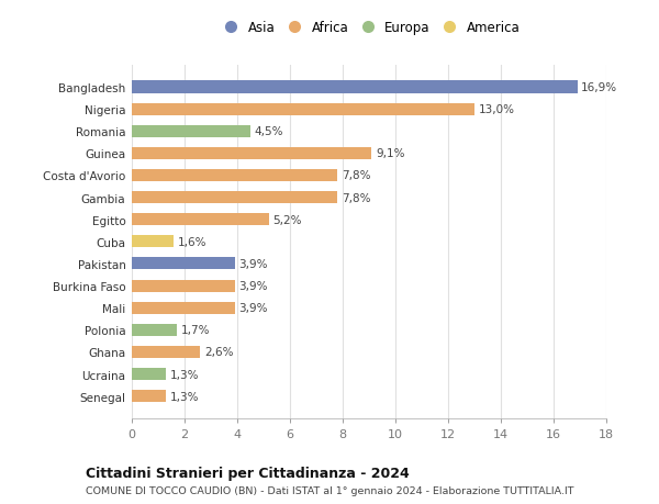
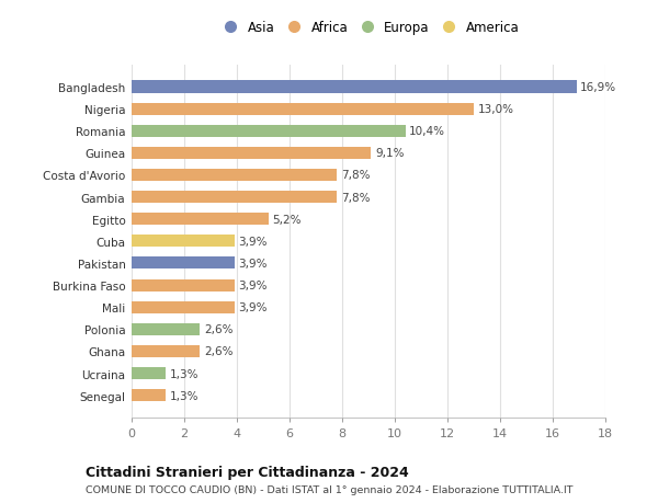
Romania: 4,5% -> 10,4%
Cuba: 1,6% -> 3,9%
Polonia: 1,7% -> 2,6%
